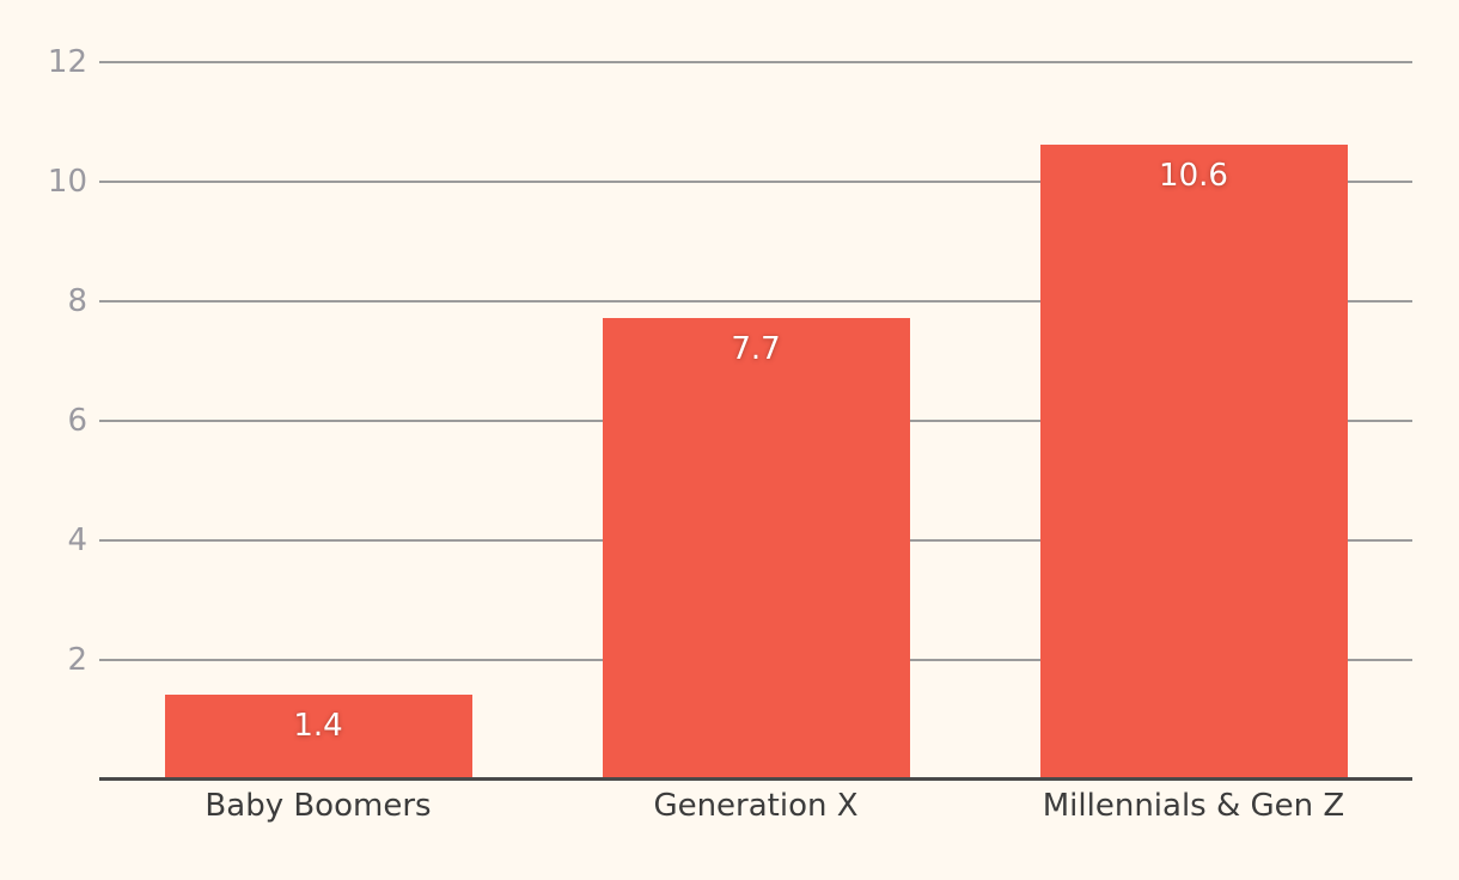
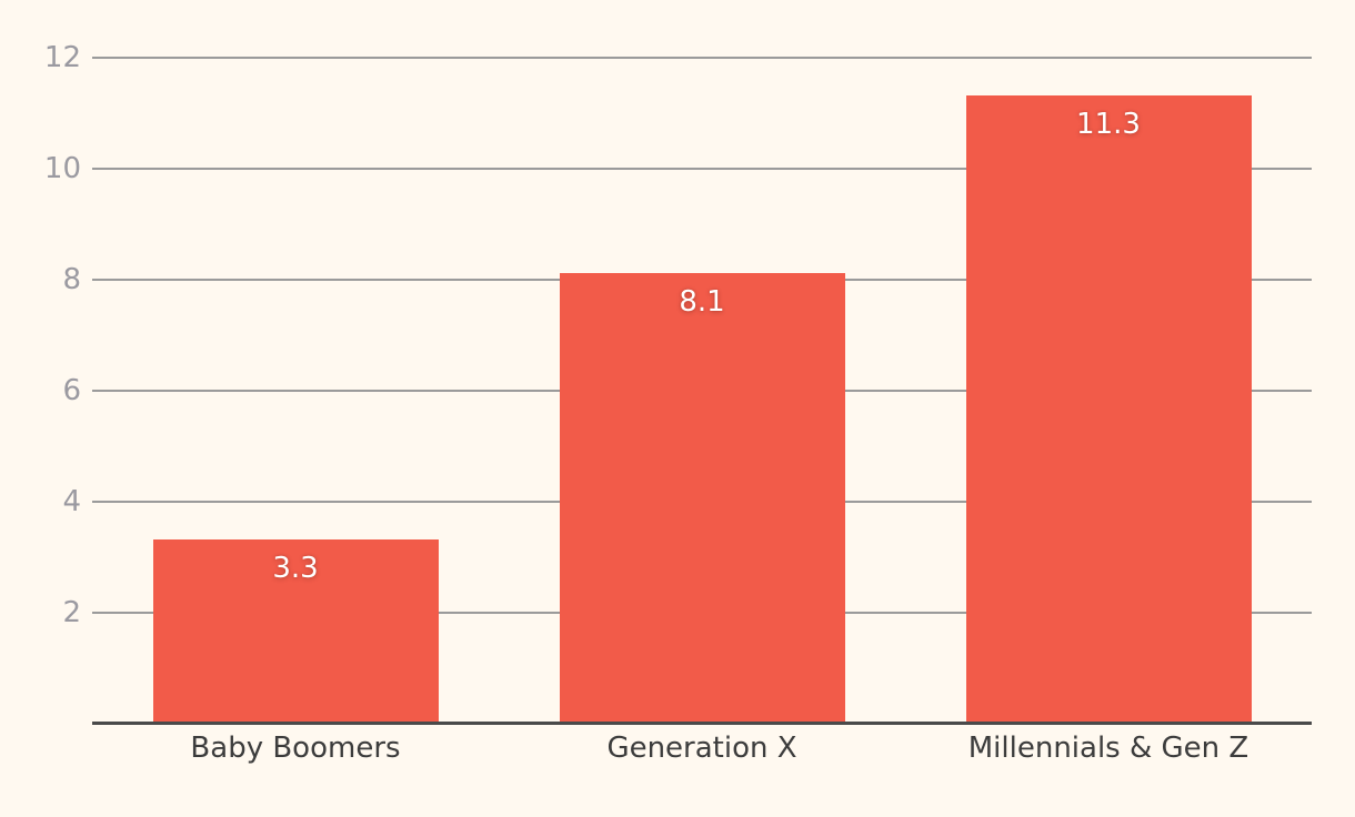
Baby Boomers: 1.4 -> 3.3
Generation X: 7.7 -> 8.1
Millennials & Gen Z: 10.6 -> 11.3
